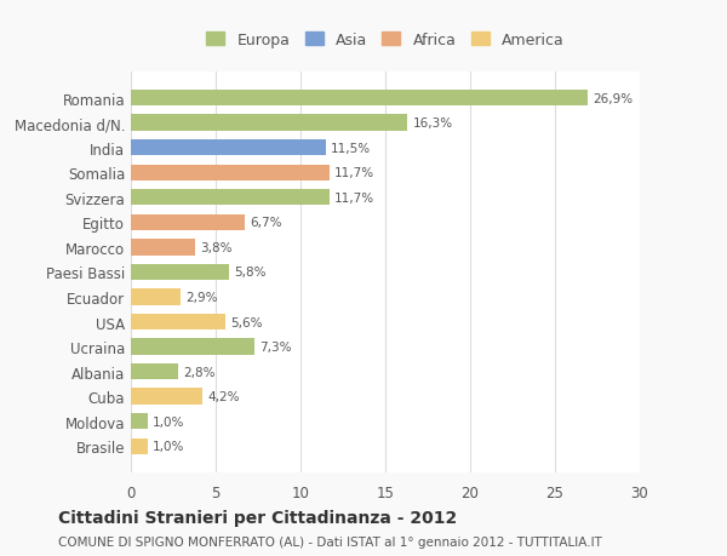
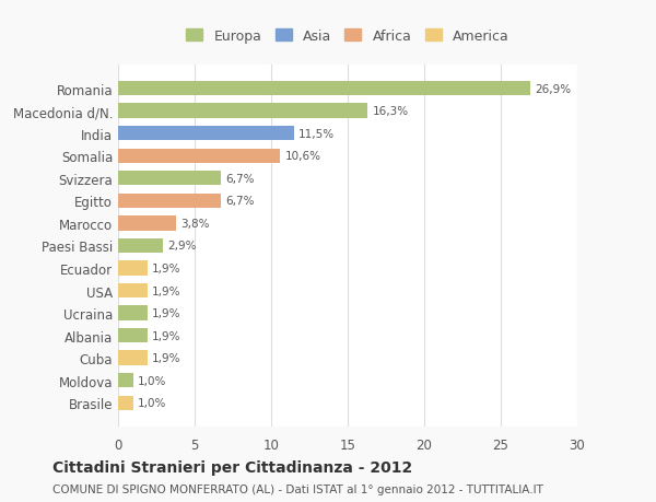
Somalia: 11,7% -> 10,6%
Svizzera: 11,7% -> 6,7%
Paesi Bassi: 5,8% -> 2,9%
Ecuador: 2,9% -> 1,9%
USA: 5,6% -> 1,9%
Ucraina: 7,3% -> 1,9%
Albania: 2,8% -> 1,9%
Cuba: 4,2% -> 1,9%
